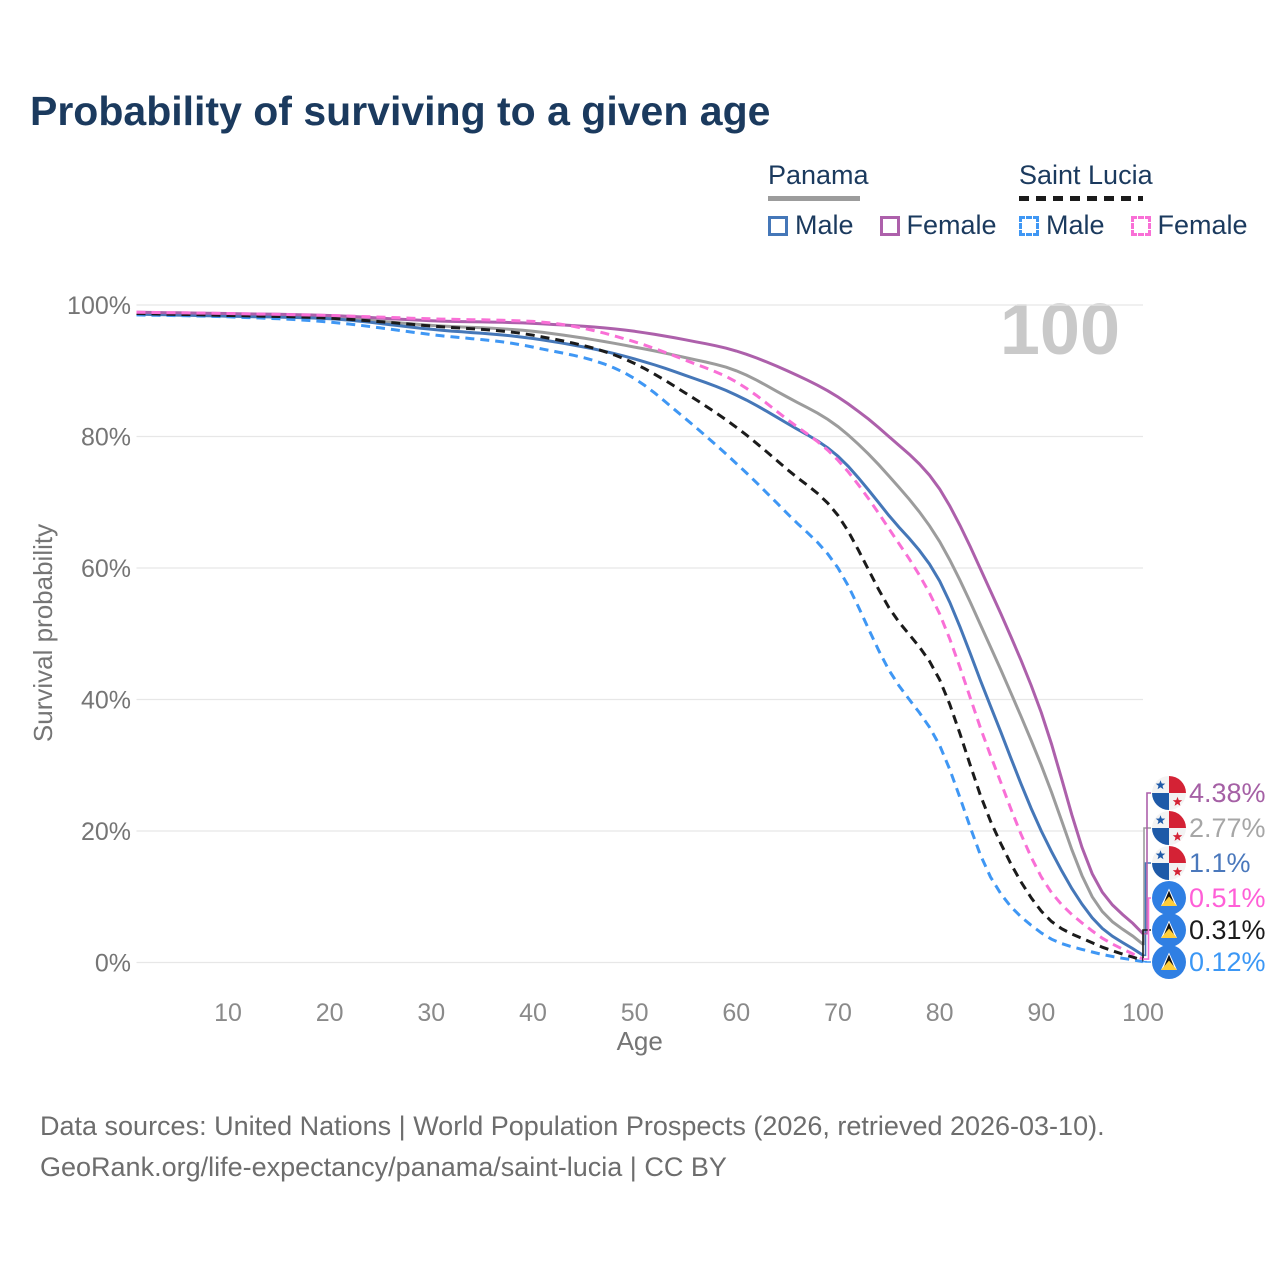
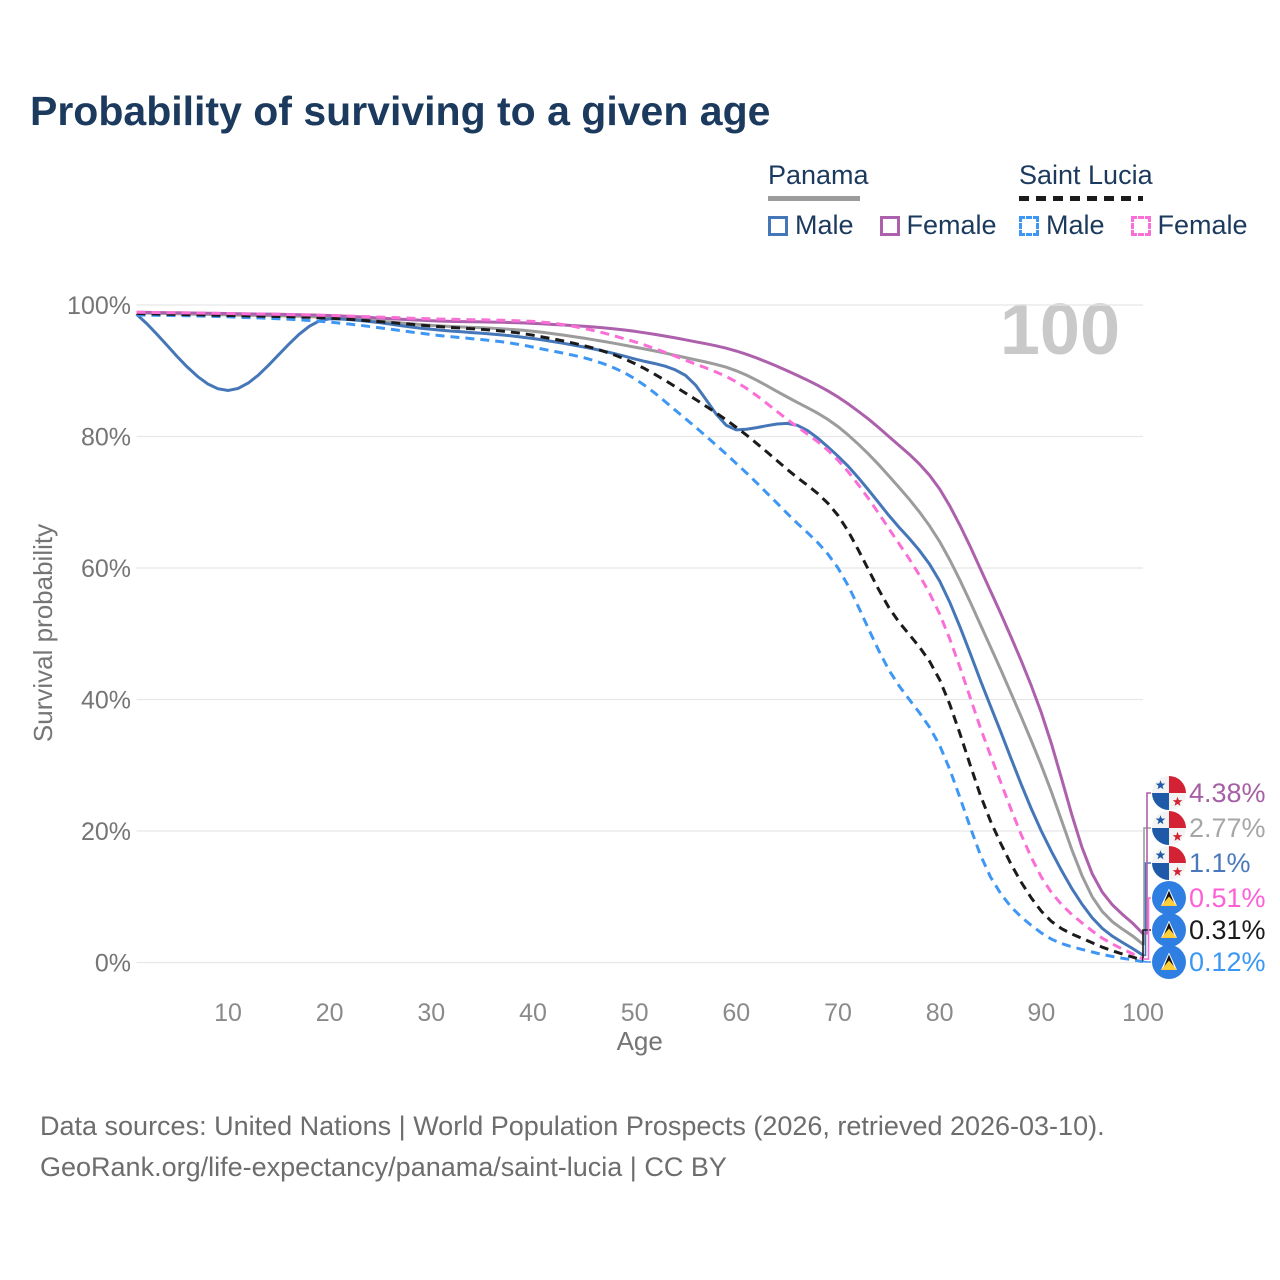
Panama Male/10: 98% -> 87%
Panama Male/60: 86% -> 81%
